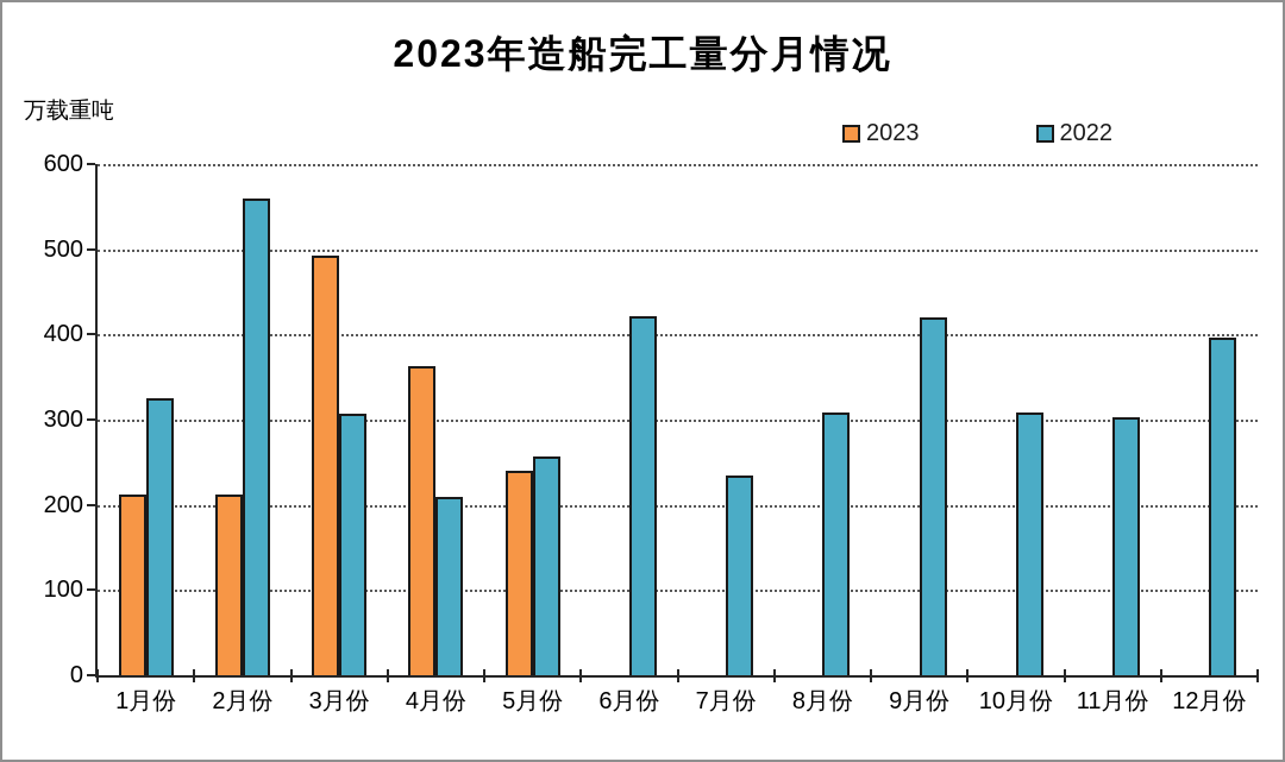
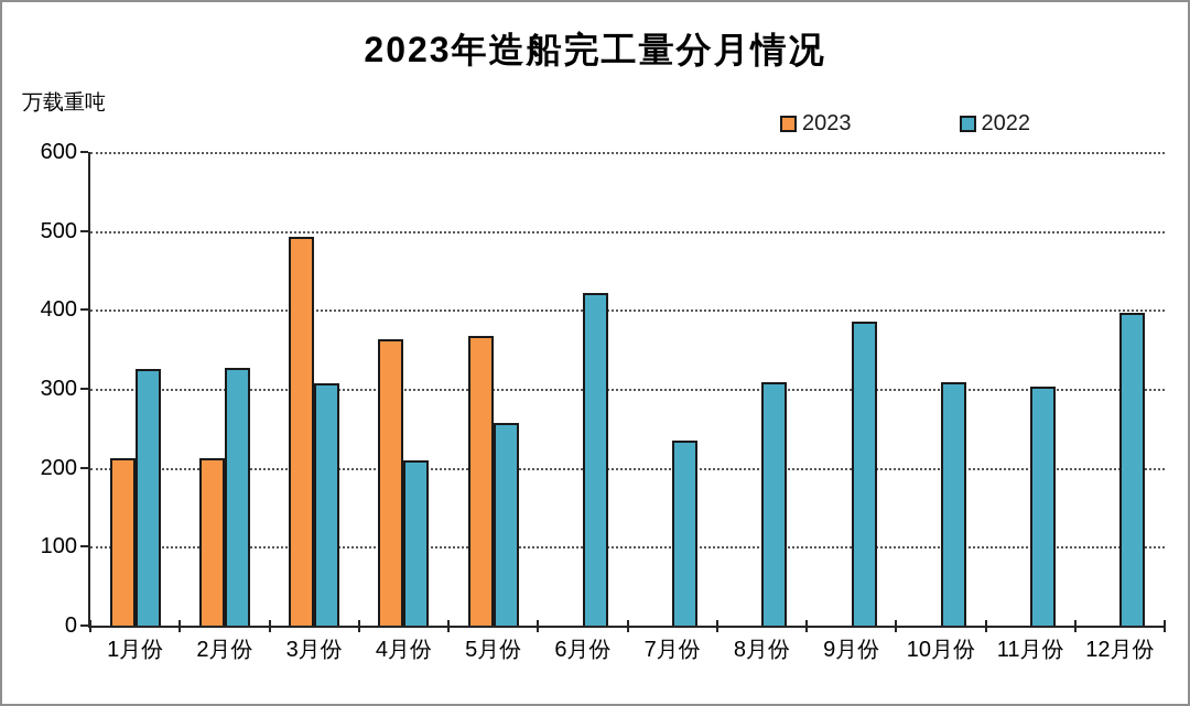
2022/2月份: 560 -> 330
2023/5月份: 240 -> 370
2022/9月份: 420 -> 380
